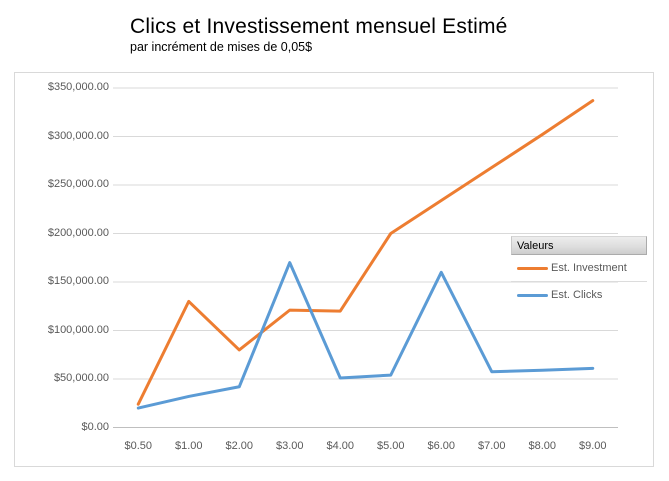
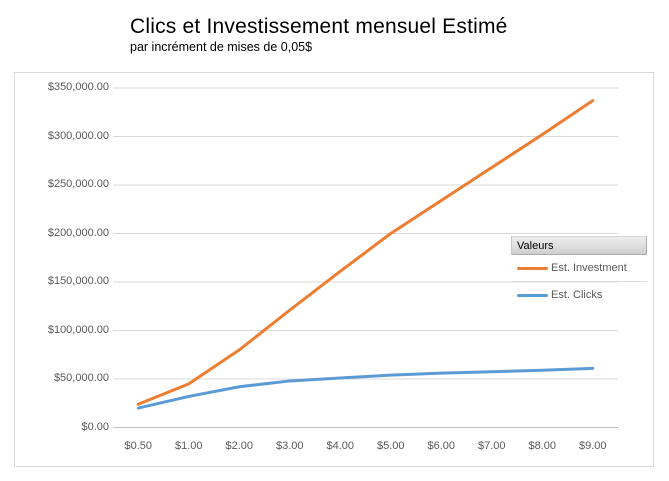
Est. Investment/$1.00: $130000 -> $40000
Est. Clicks/$3.00: $170000 -> $50000
Est. Investment/$4.00: $120000 -> $160000
Est. Clicks/$6.00: $160000 -> $60000
